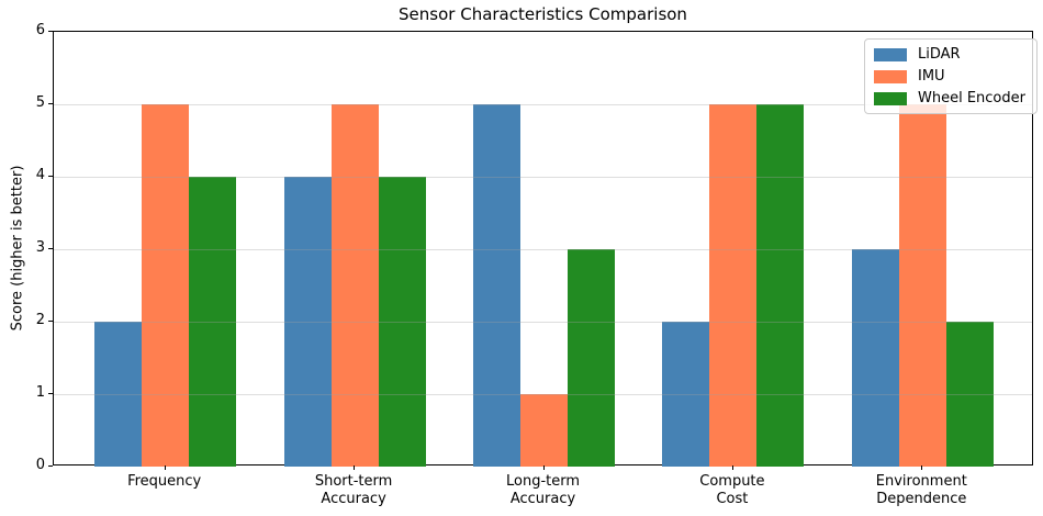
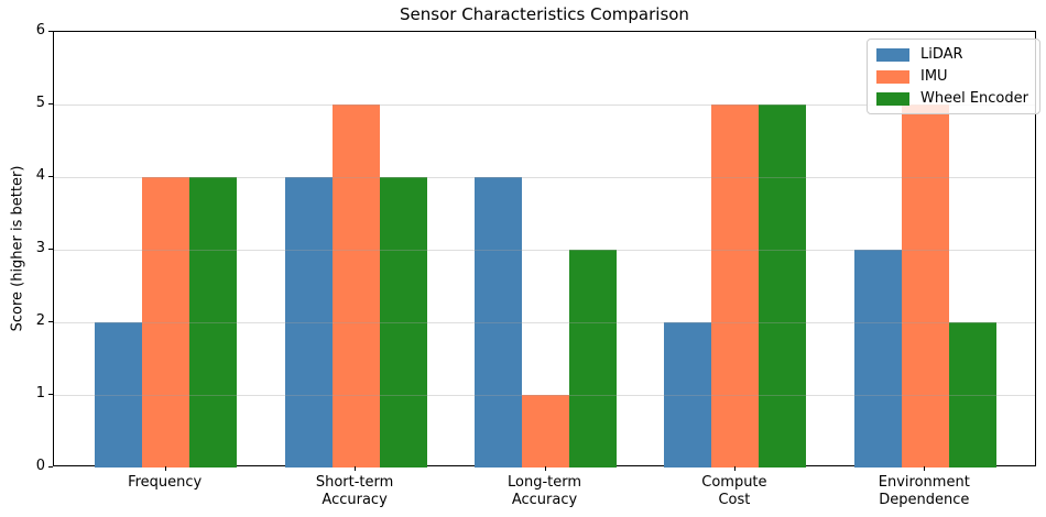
IMU/Frequency: 5 -> 4
LiDAR/Long-term Accuracy: 5 -> 4
